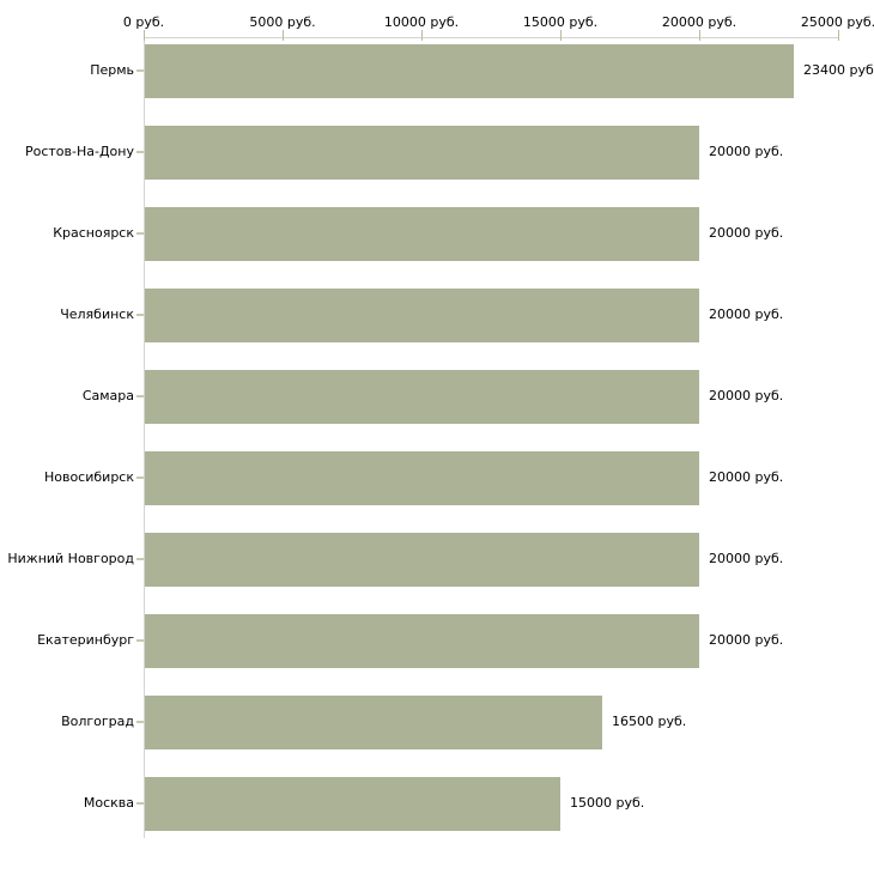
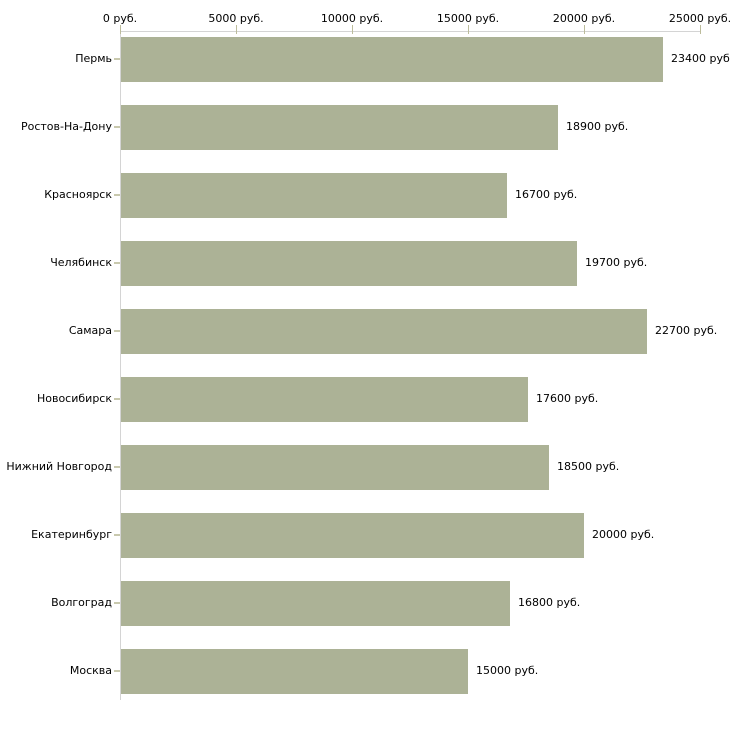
Ростов-На-Дону: 20000 -> 18900
Красноярск: 20000 -> 16700
Челябинск: 20000 -> 19700
Самара: 20000 -> 22700
Новосибирск: 20000 -> 17600
Нижний Новгород: 20000 -> 18500
Волгоград: 16500 -> 16800
